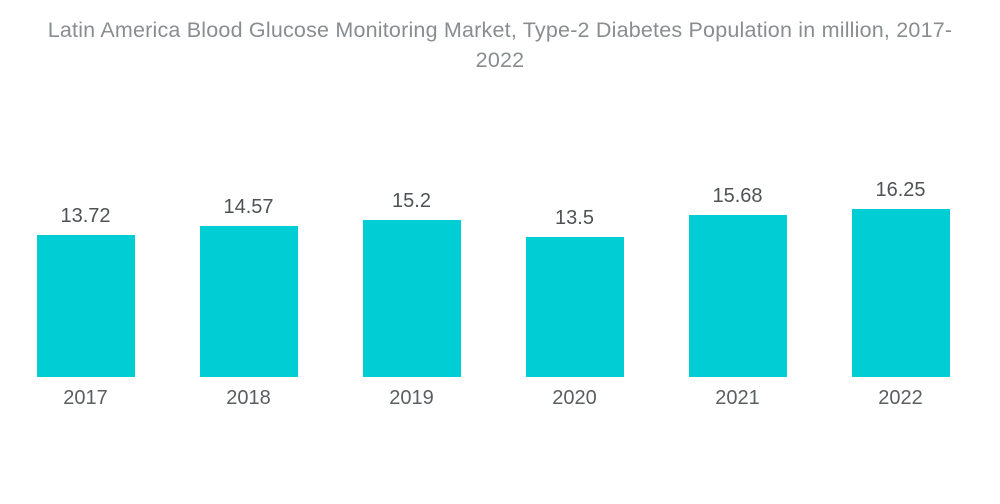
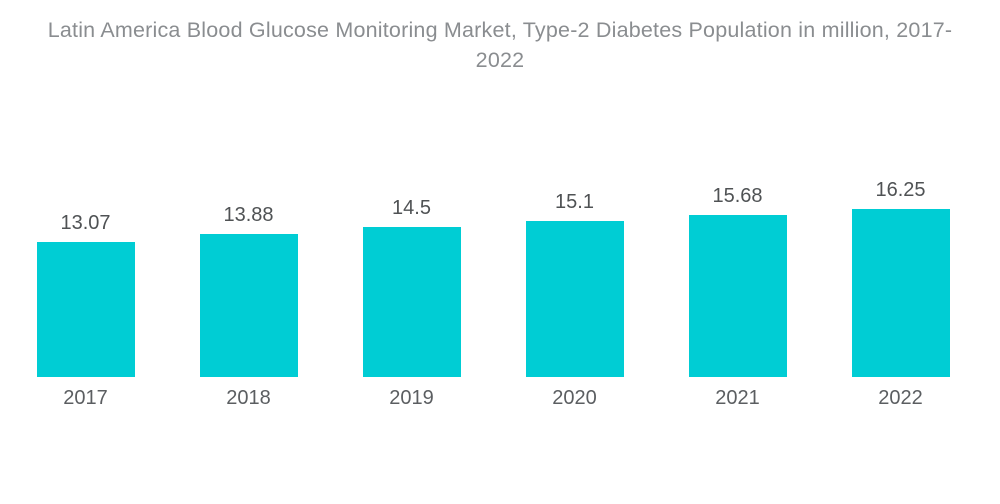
2017: 13.72 -> 13.07
2018: 14.57 -> 13.88
2019: 15.2 -> 14.5
2020: 13.5 -> 15.1
